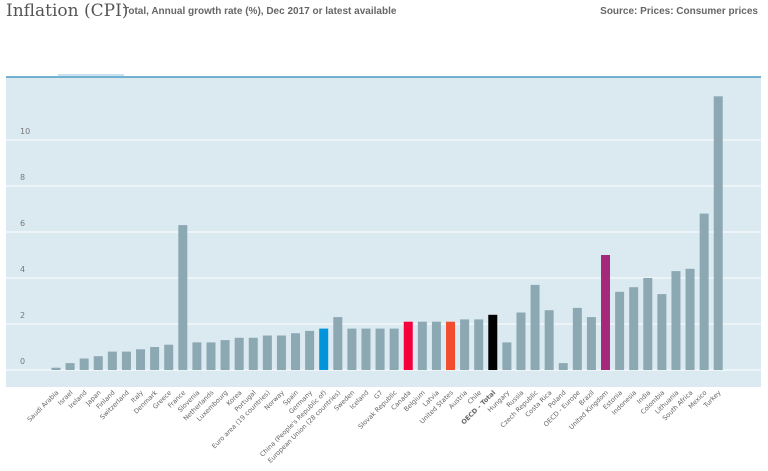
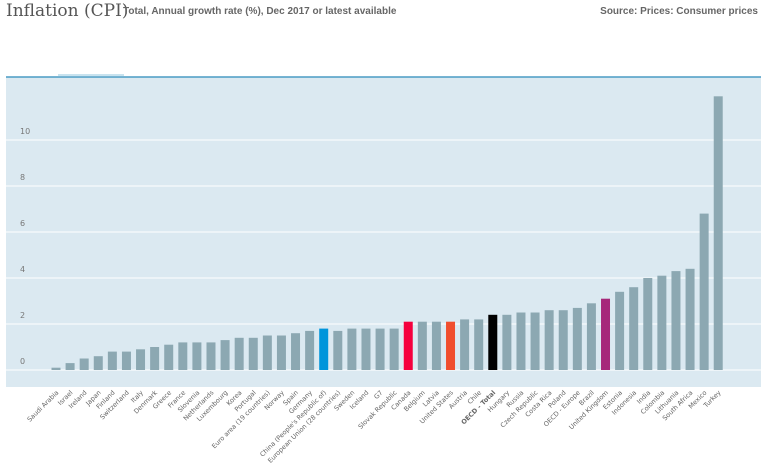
France: 6.3 -> 1.2
European Union (28 countries): 2.3 -> 1.7
Hungary: 1.2 -> 2.4
Czech Republic: 3.7 -> 2.5
Poland: 0.3 -> 2.6
Brazil: 2.3 -> 2.9
United Kingdom: 5.0 -> 3.1
Colombia: 3.3 -> 4.1
